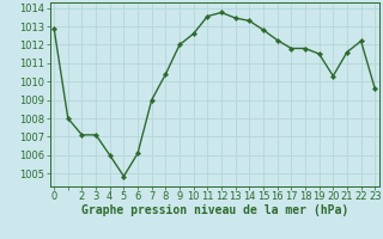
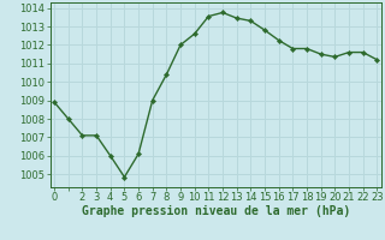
0: 1012.9 -> 1008.9
20: 1010.3 -> 1011.4
22: 1012.2 -> 1011.6
23: 1009.6 -> 1011.2
